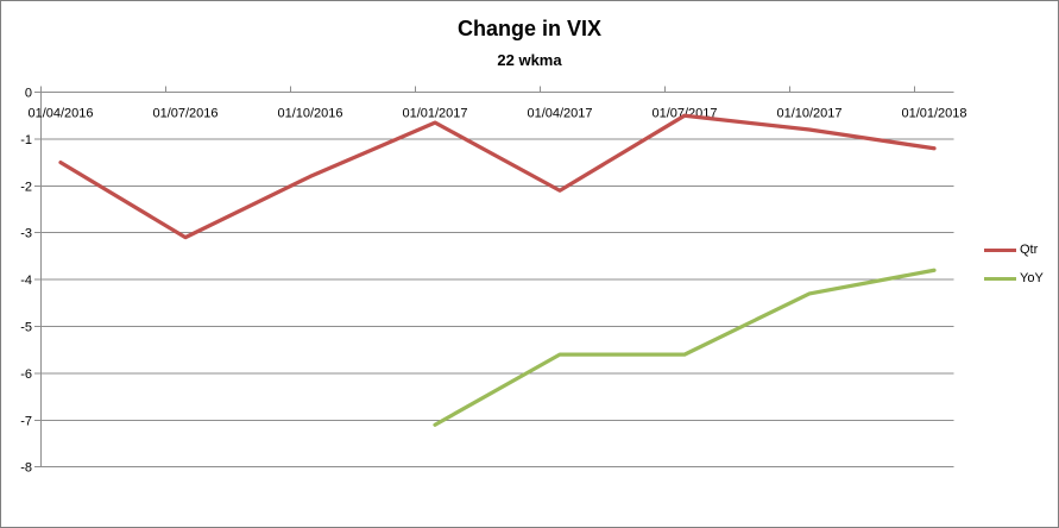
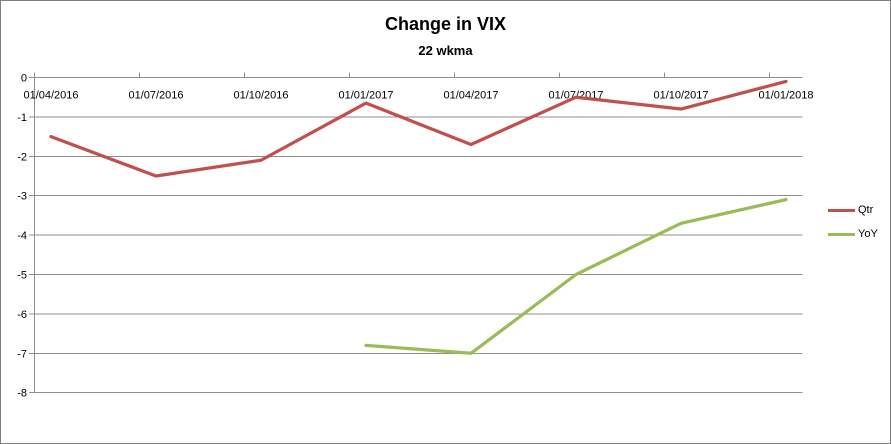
Qtr/01/07/2016: -3.1 -> -2.5
Qtr/01/10/2016: -1.8 -> -2.1
YoY/01/01/2017: -7.1 -> -6.8
Qtr/01/04/2017: -2.1 -> -1.7
YoY/01/04/2017: -5.6 -> -7.0
YoY/01/07/2017: -5.6 -> -5.0
YoY/01/10/2017: -4.3 -> -3.7
Qtr/01/01/2018: -1.2 -> -0.1
YoY/01/01/2018: -3.8 -> -3.1
